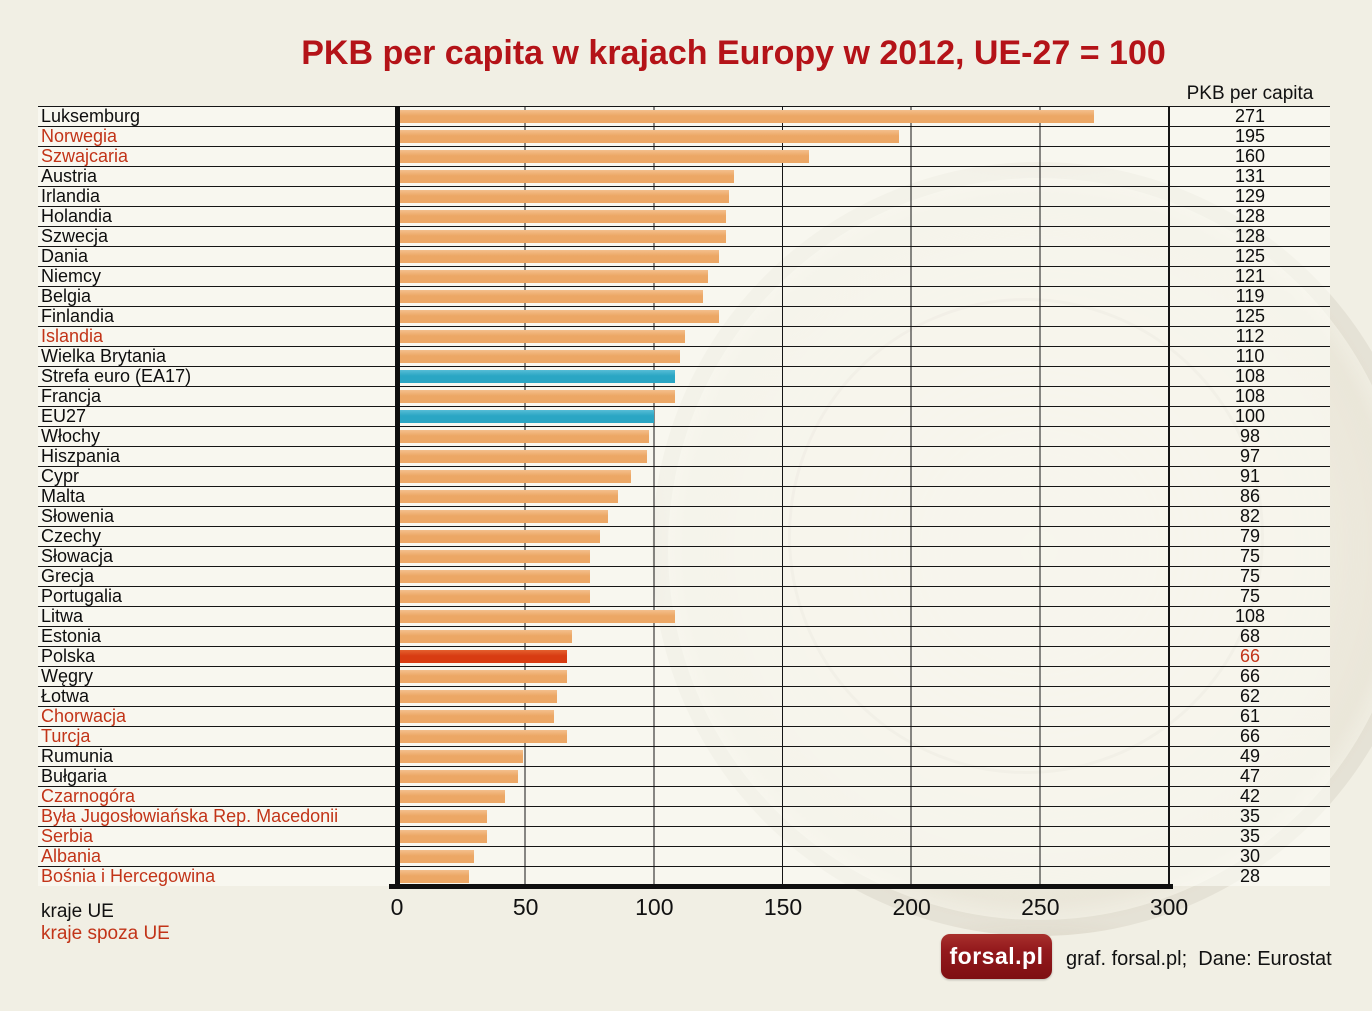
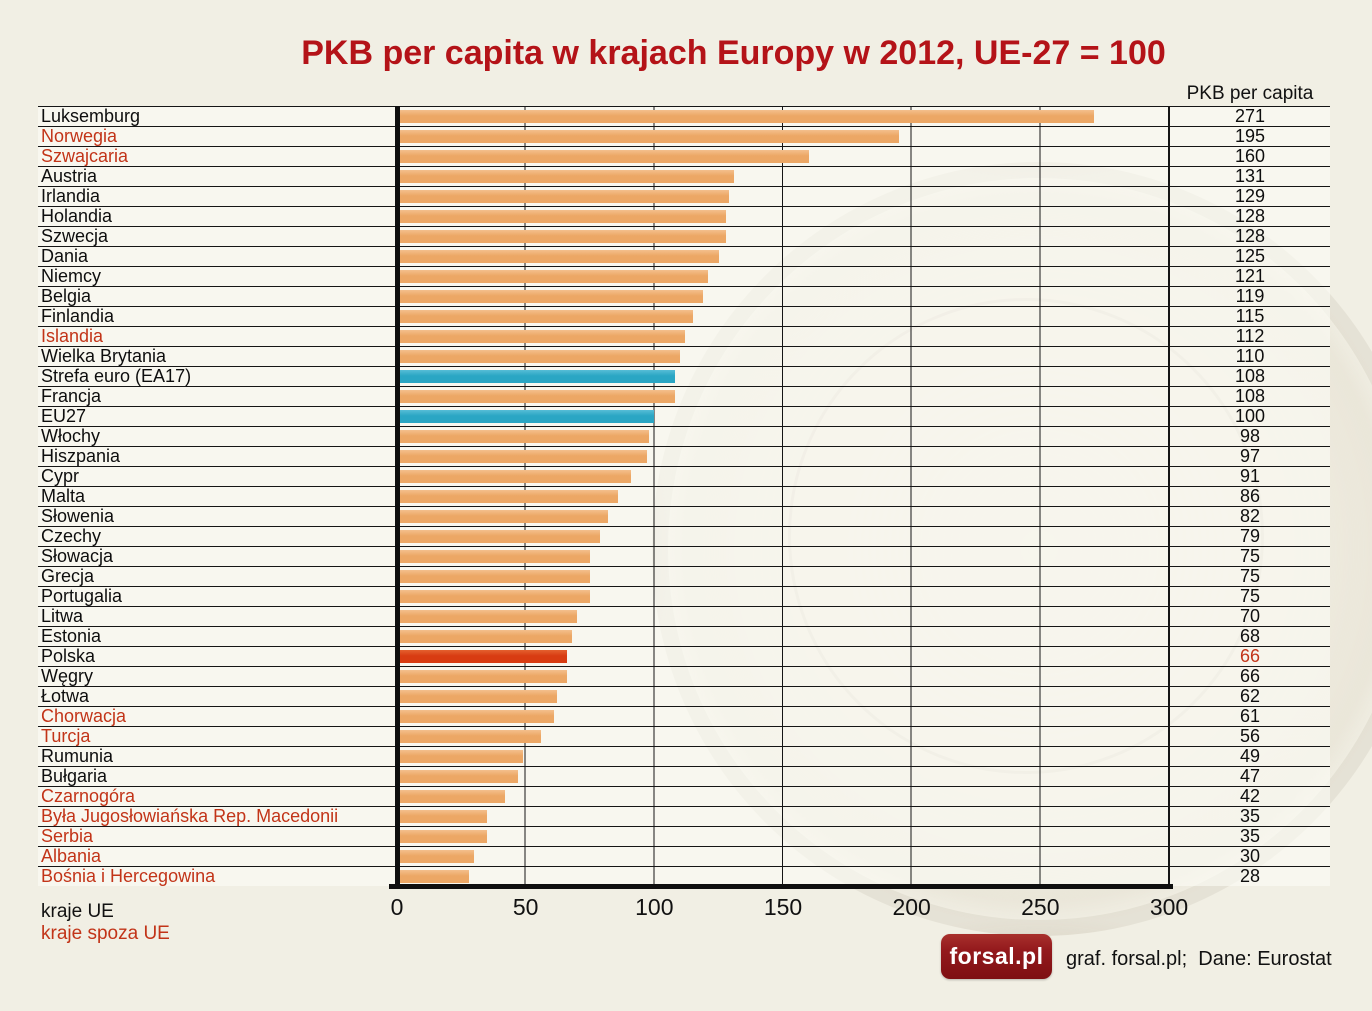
Finlandia: 125 -> 115
Litwa: 108 -> 70
Turcja: 66 -> 56
